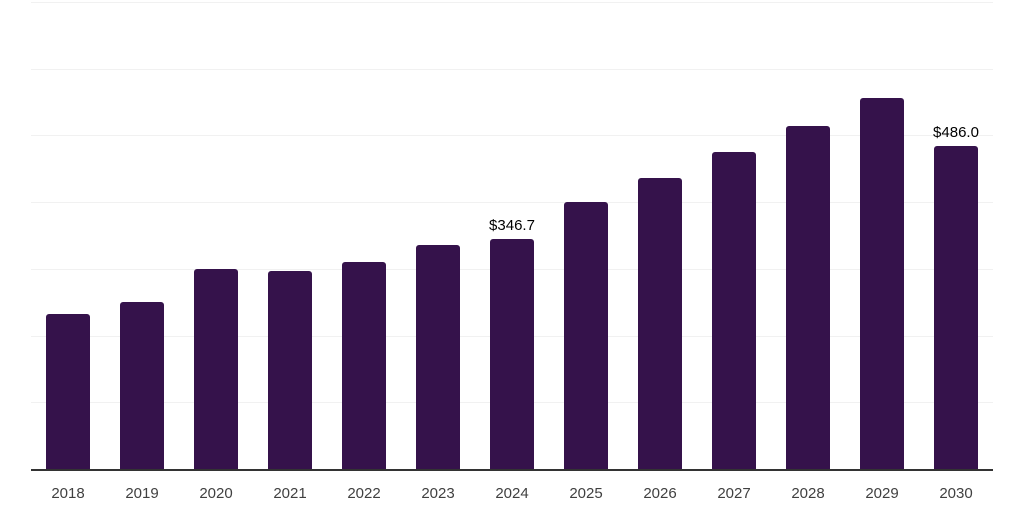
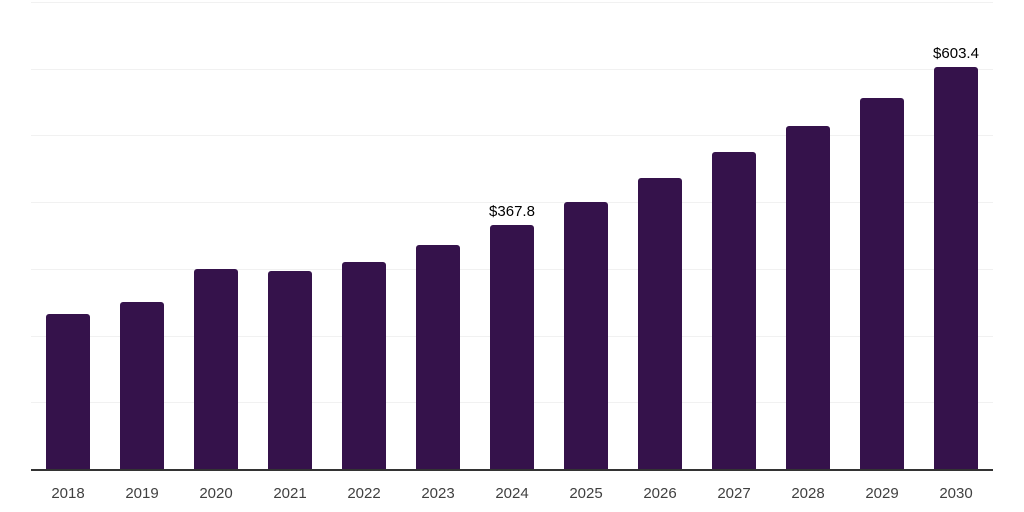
2024: $346.7 -> $367.8
2030: $486.0 -> $603.4
